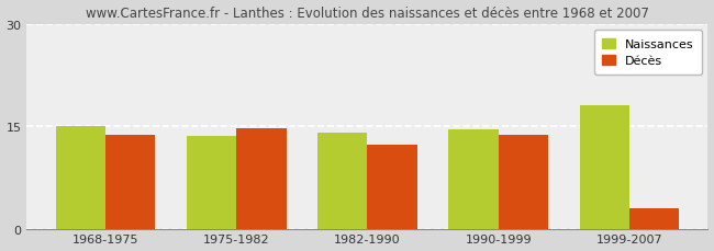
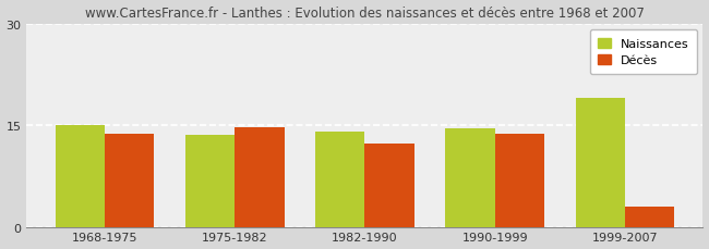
Naissances/1999-2007: 18.0 -> 19.0
